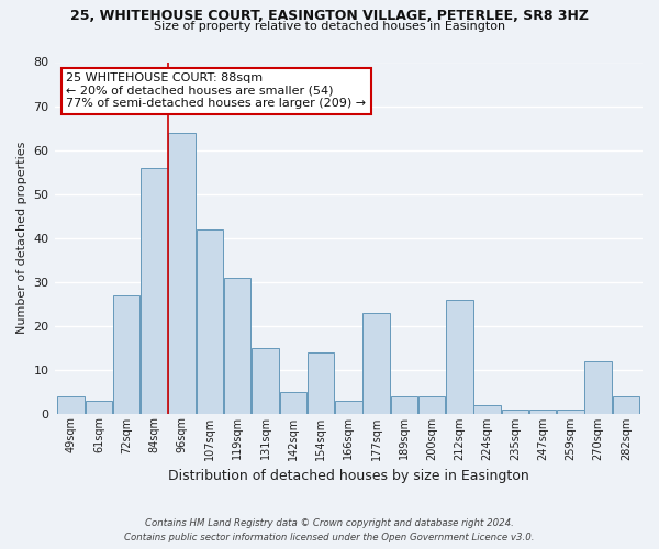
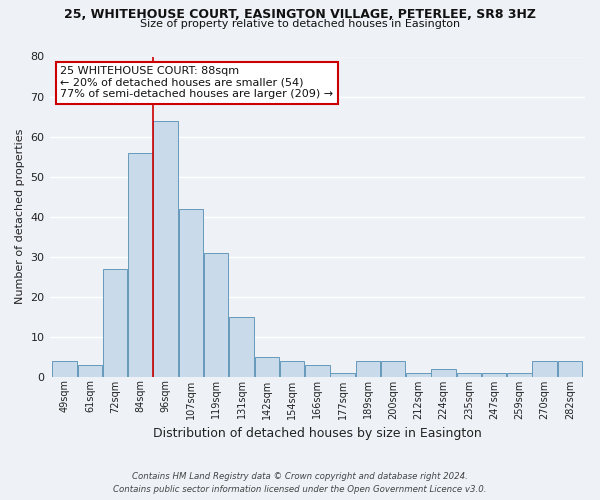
154sqm: 14 -> 4
177sqm: 23 -> 1
212sqm: 26 -> 1
270sqm: 12 -> 4
